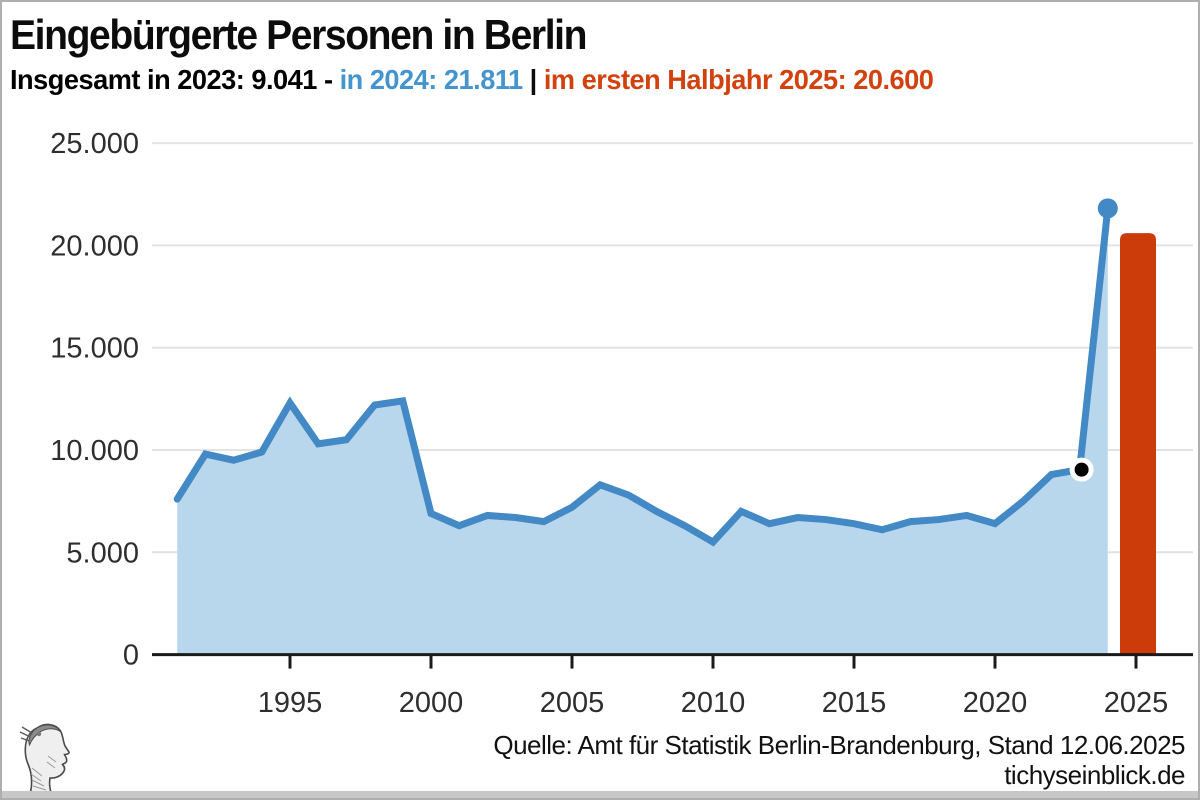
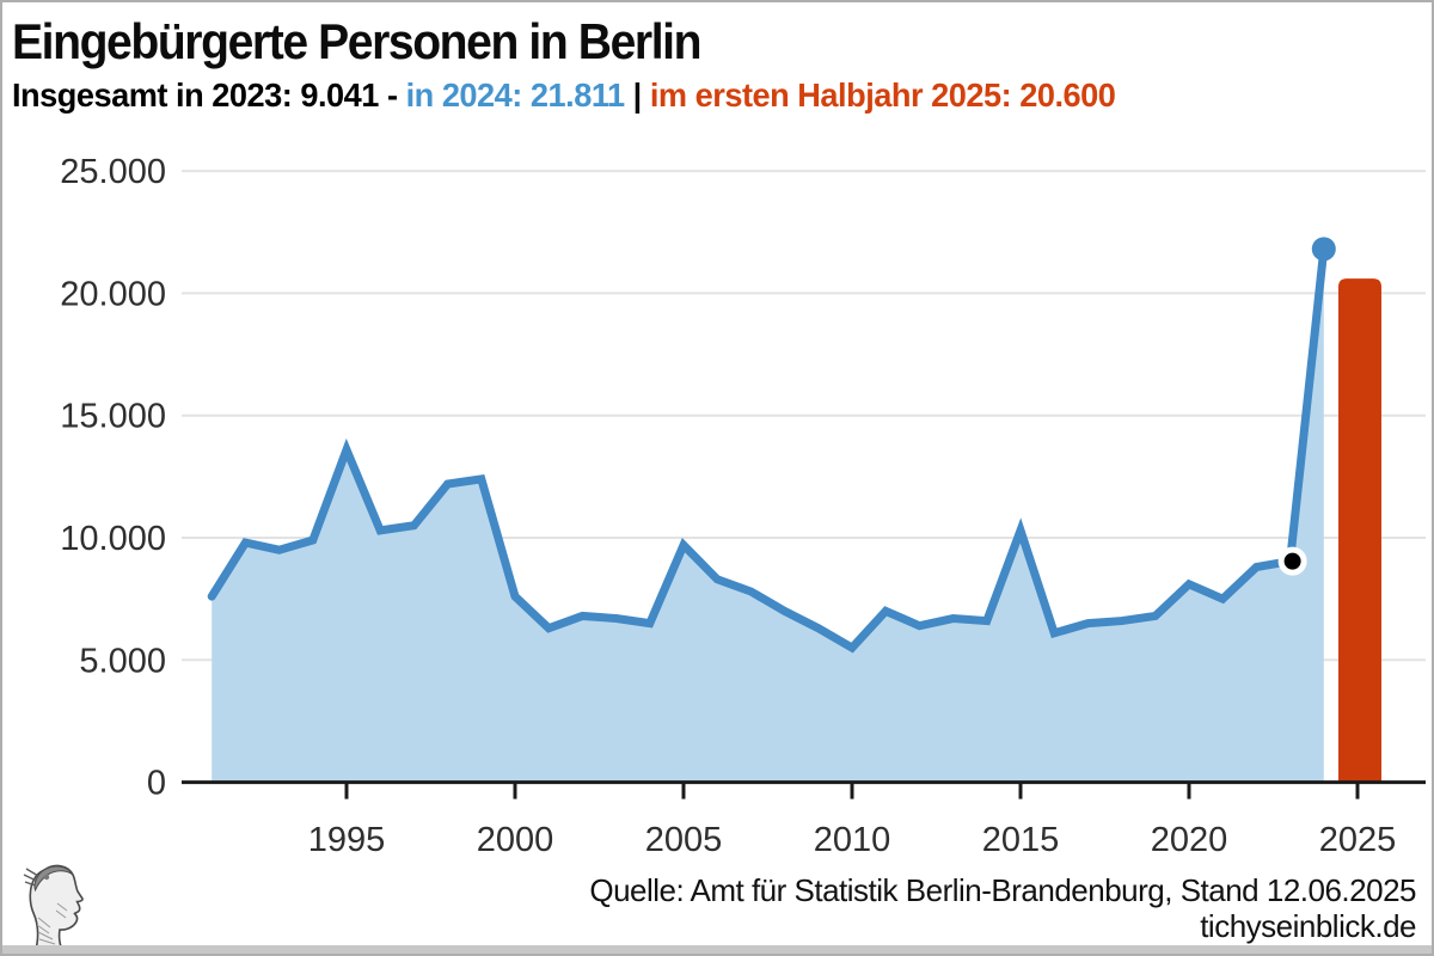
1995: 12300 -> 13600
2000: 6900 -> 7600
2005: 7200 -> 9700
2015: 6400 -> 10300
2020: 6400 -> 8100
